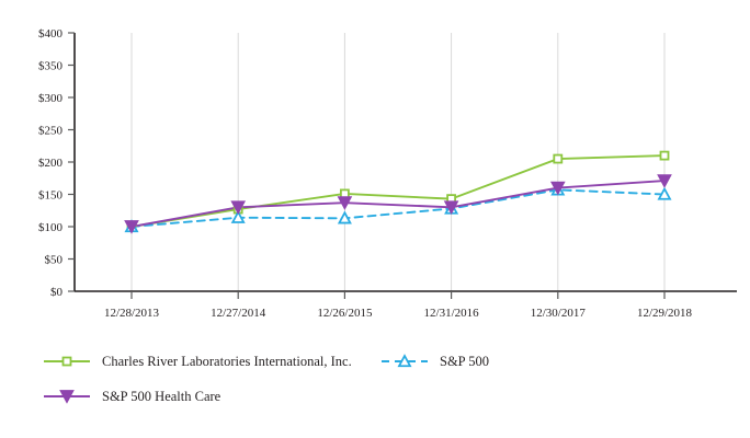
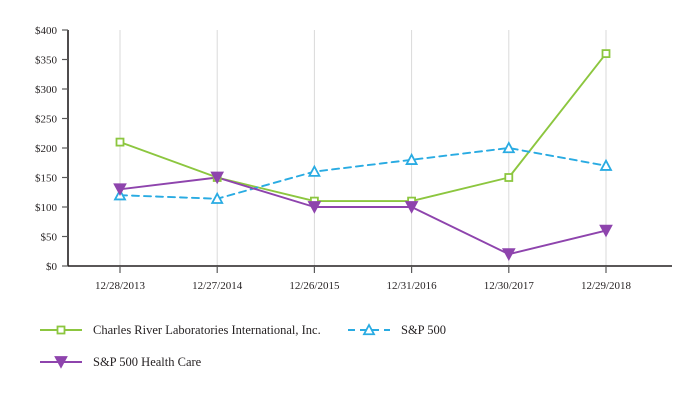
Charles River Laboratories International, Inc./12/28/2013: $100 -> $210
S&P 500/12/28/2013: $100 -> $120
S&P 500 Health Care/12/28/2013: $100 -> $130
Charles River Laboratories International, Inc./12/27/2014: $130 -> $150
S&P 500 Health Care/12/27/2014: $130 -> $150
Charles River Laboratories International, Inc./12/26/2015: $150 -> $110
S&P 500/12/26/2015: $110 -> $160
S&P 500 Health Care/12/26/2015: $140 -> $100
Charles River Laboratories International, Inc./12/31/2016: $140 -> $110
S&P 500/12/31/2016: $130 -> $180
S&P 500 Health Care/12/31/2016: $130 -> $100
Charles River Laboratories International, Inc./12/30/2017: $200 -> $150
S&P 500/12/30/2017: $160 -> $200
S&P 500 Health Care/12/30/2017: $160 -> $20
Charles River Laboratories International, Inc./12/29/2018: $210 -> $360
S&P 500/12/29/2018: $150 -> $170
S&P 500 Health Care/12/29/2018: $170 -> $60
